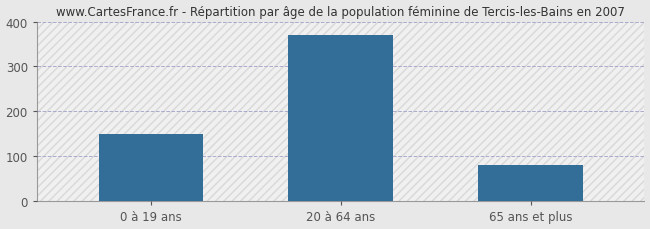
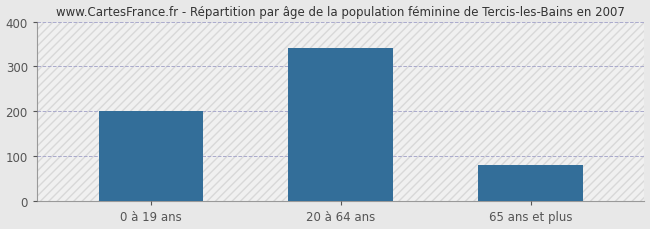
0 à 19 ans: 150 -> 200
20 à 64 ans: 370 -> 340
